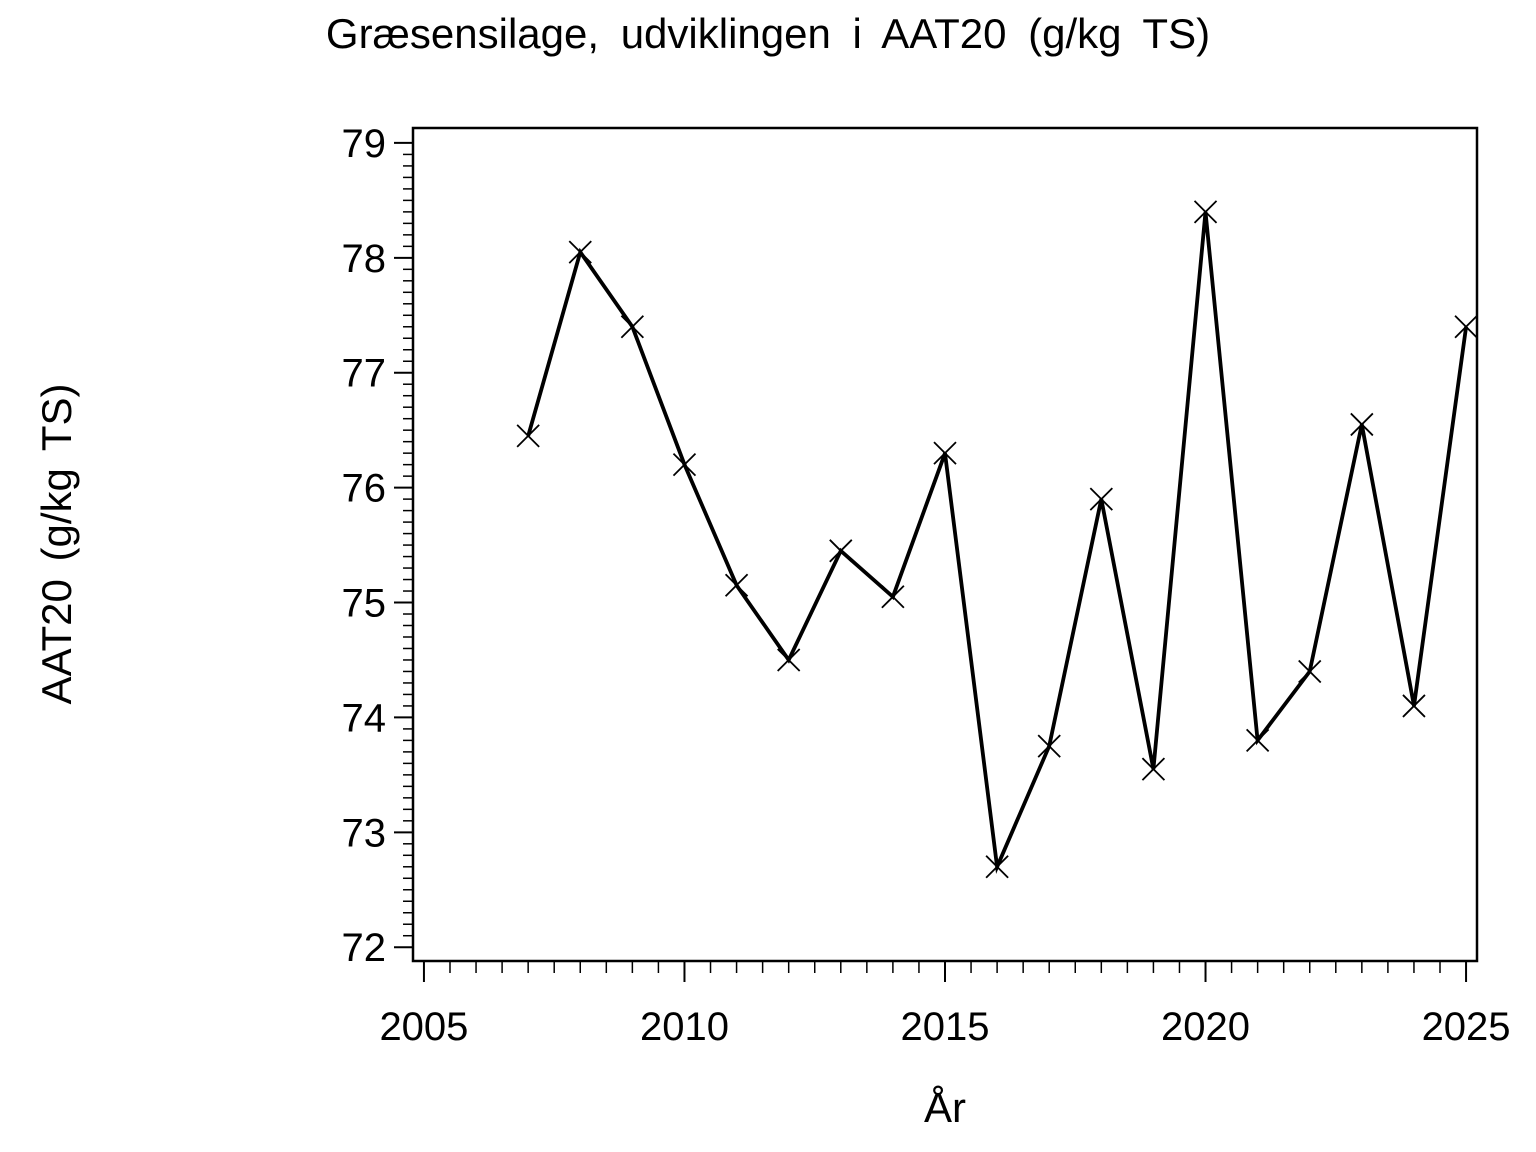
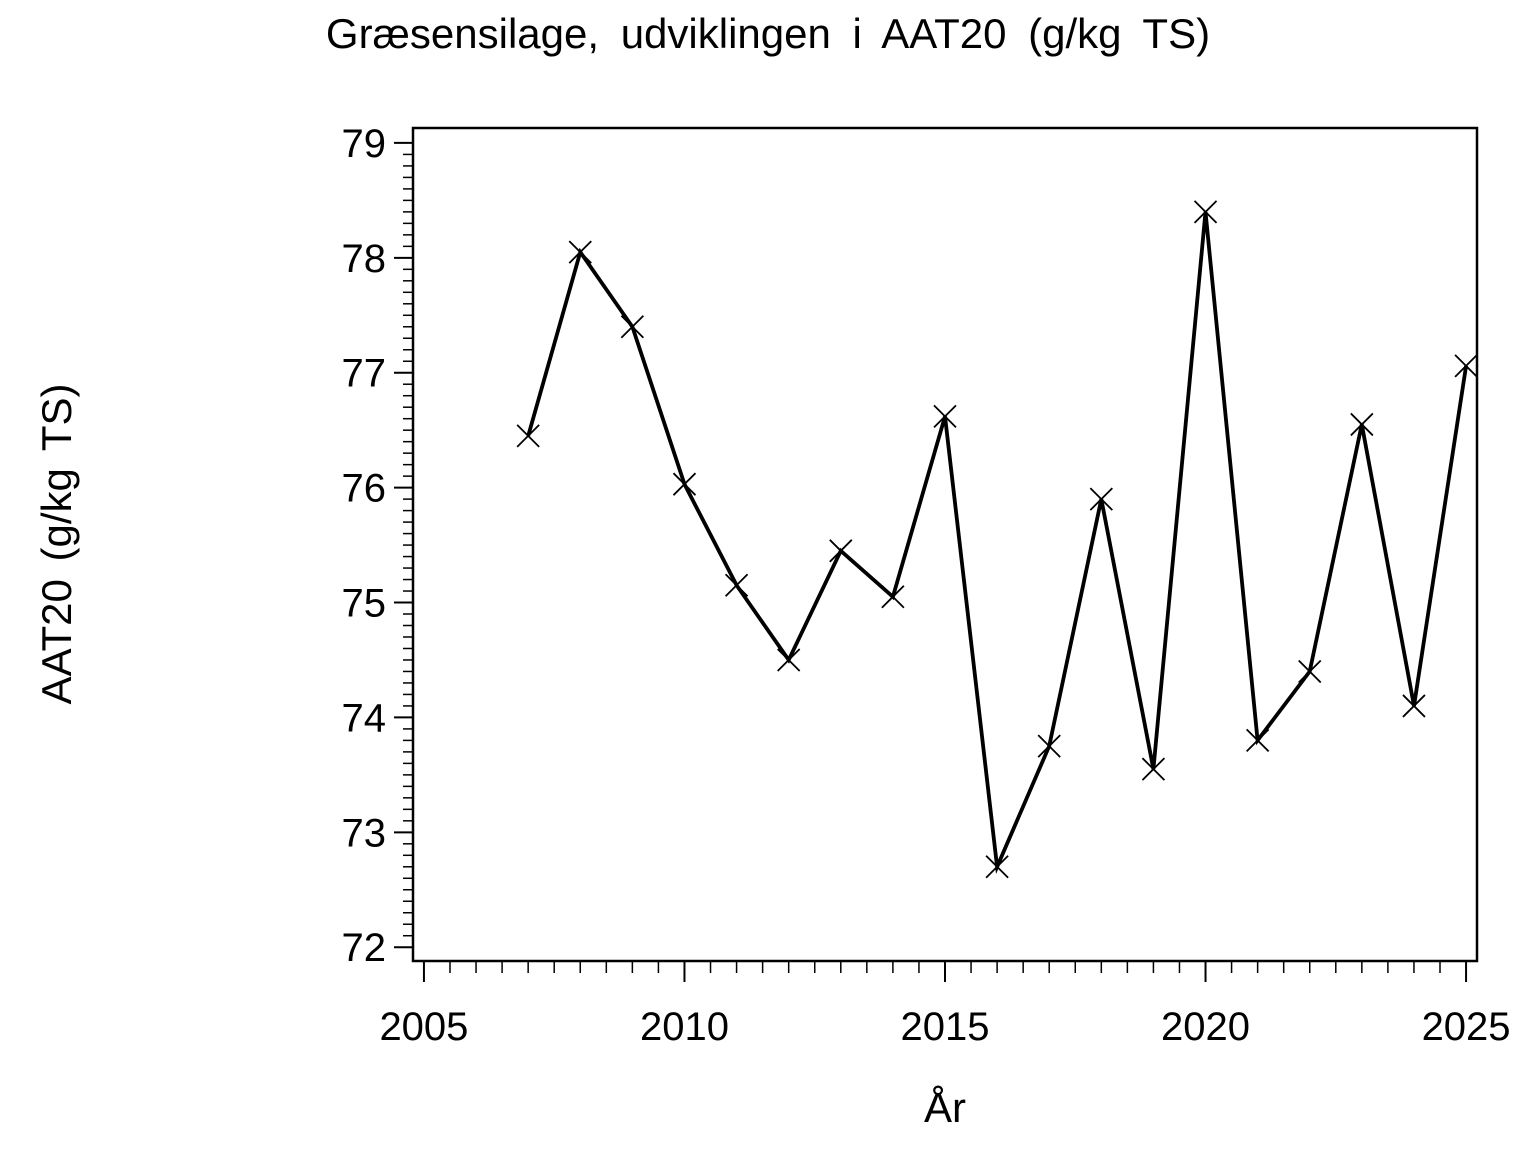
2010: 76.20 -> 76.03
2015: 76.30 -> 76.62
2025: 77.40 -> 77.06
